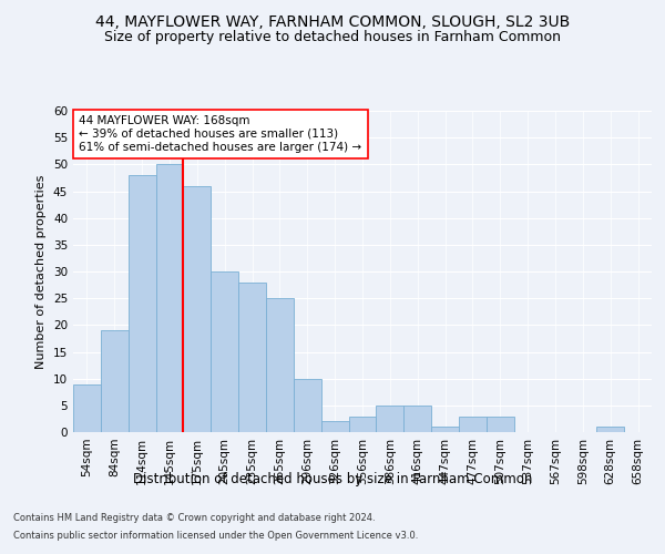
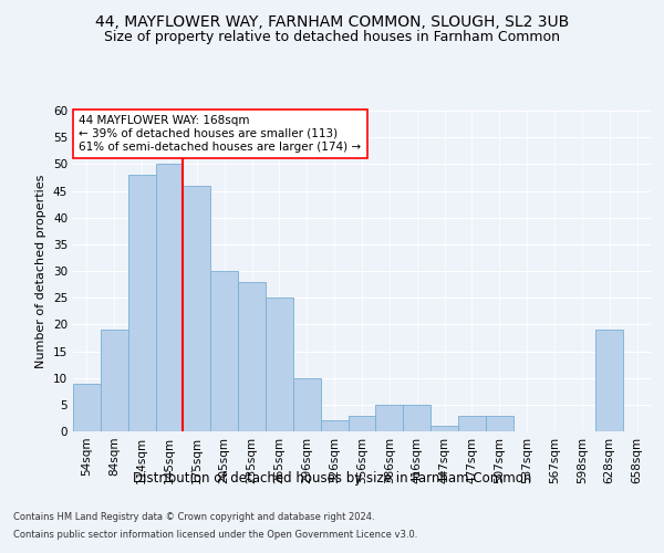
628sqm: 1 -> 19
